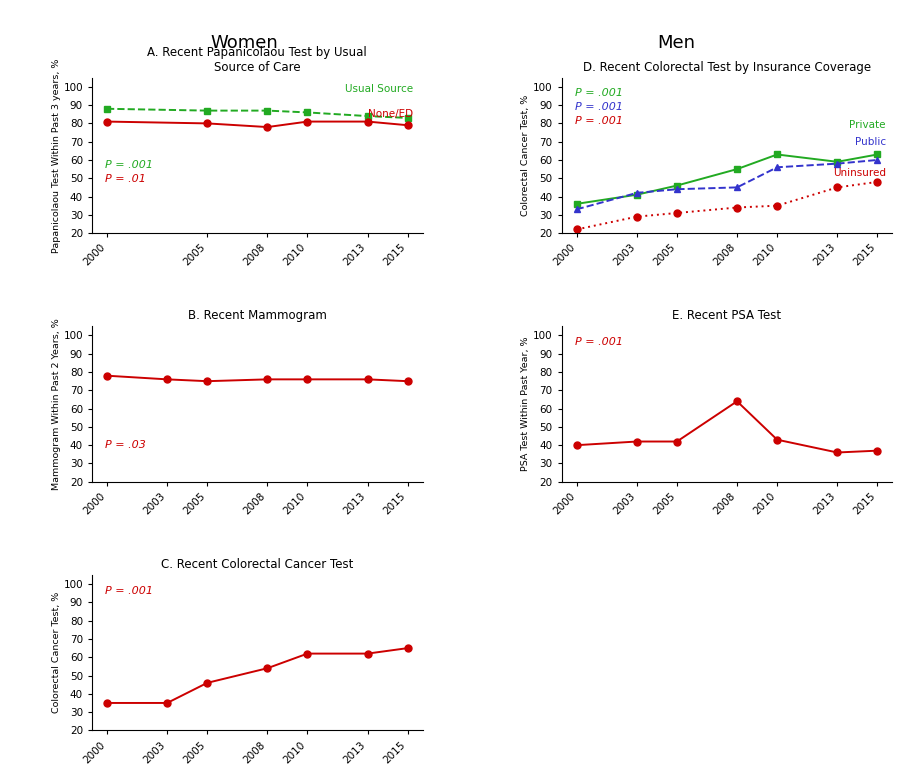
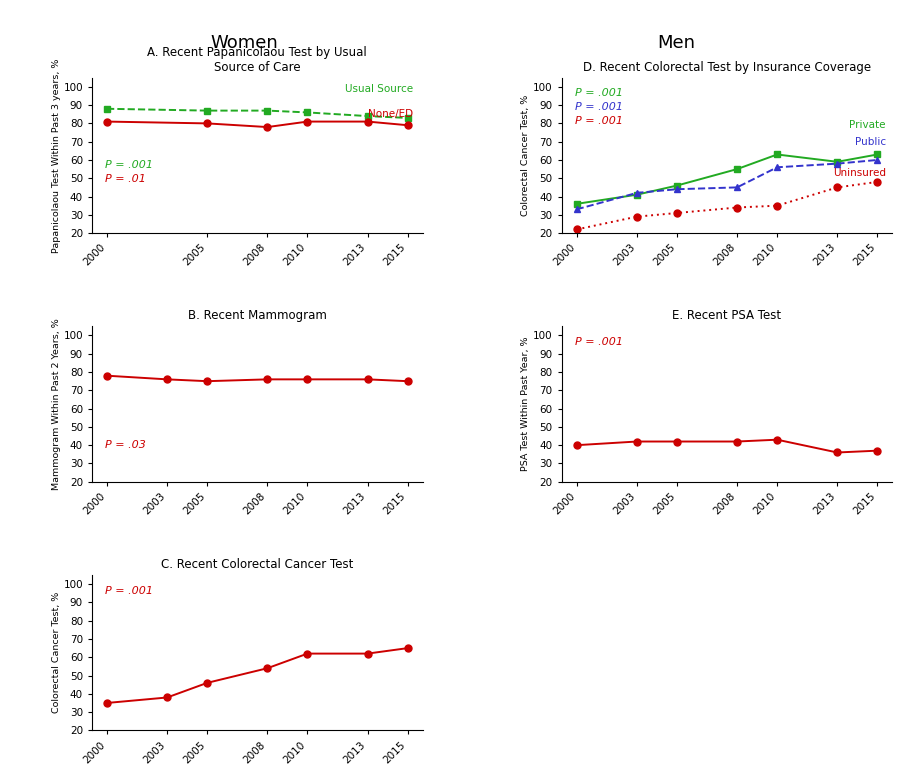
E. Recent PSA Test/2008: 64 -> 42
C. Recent Colorectal Cancer Test/2003: 35 -> 38
